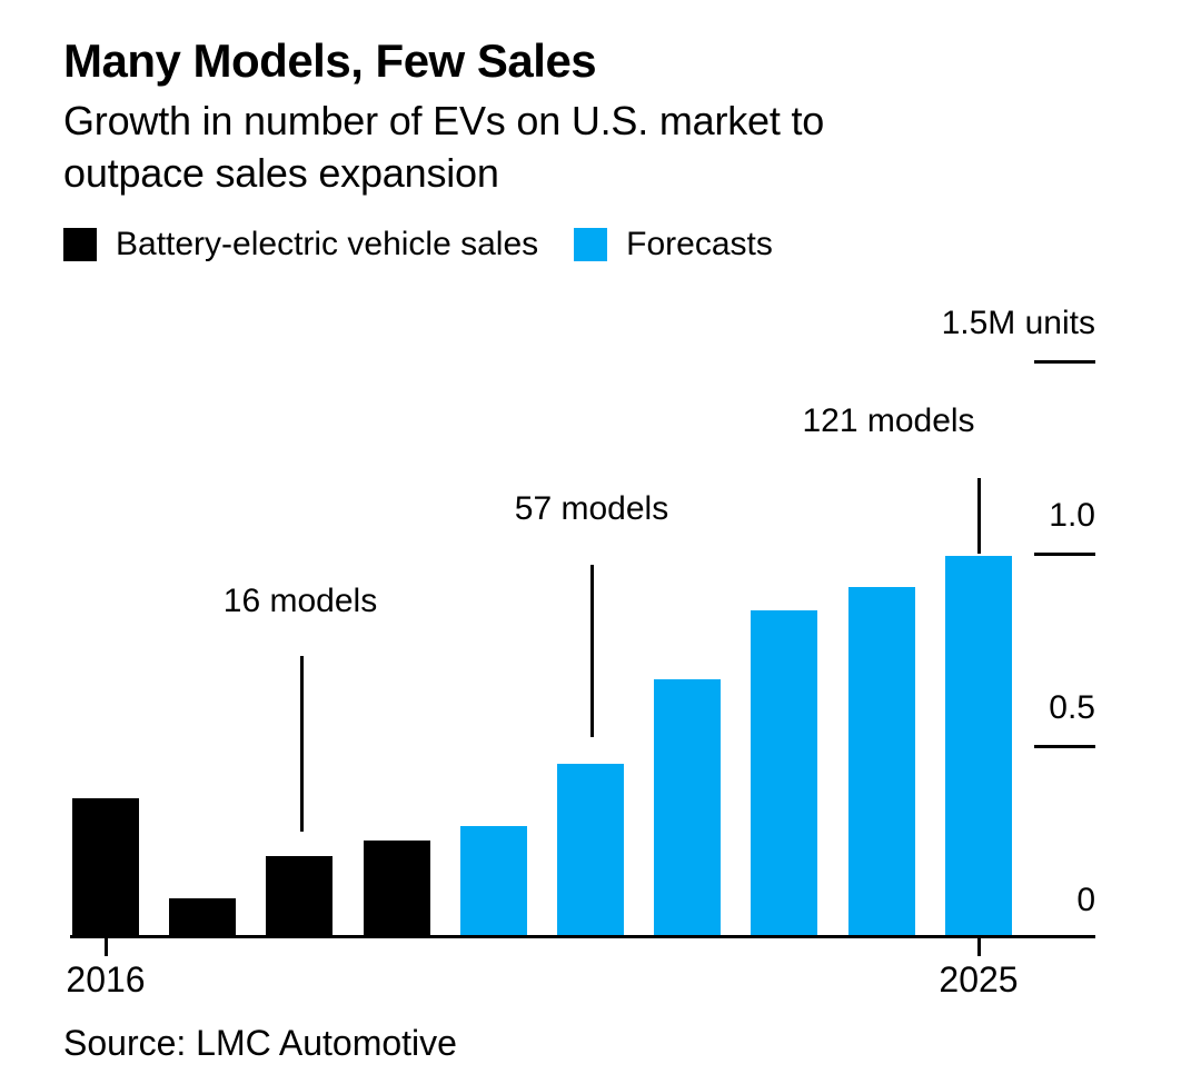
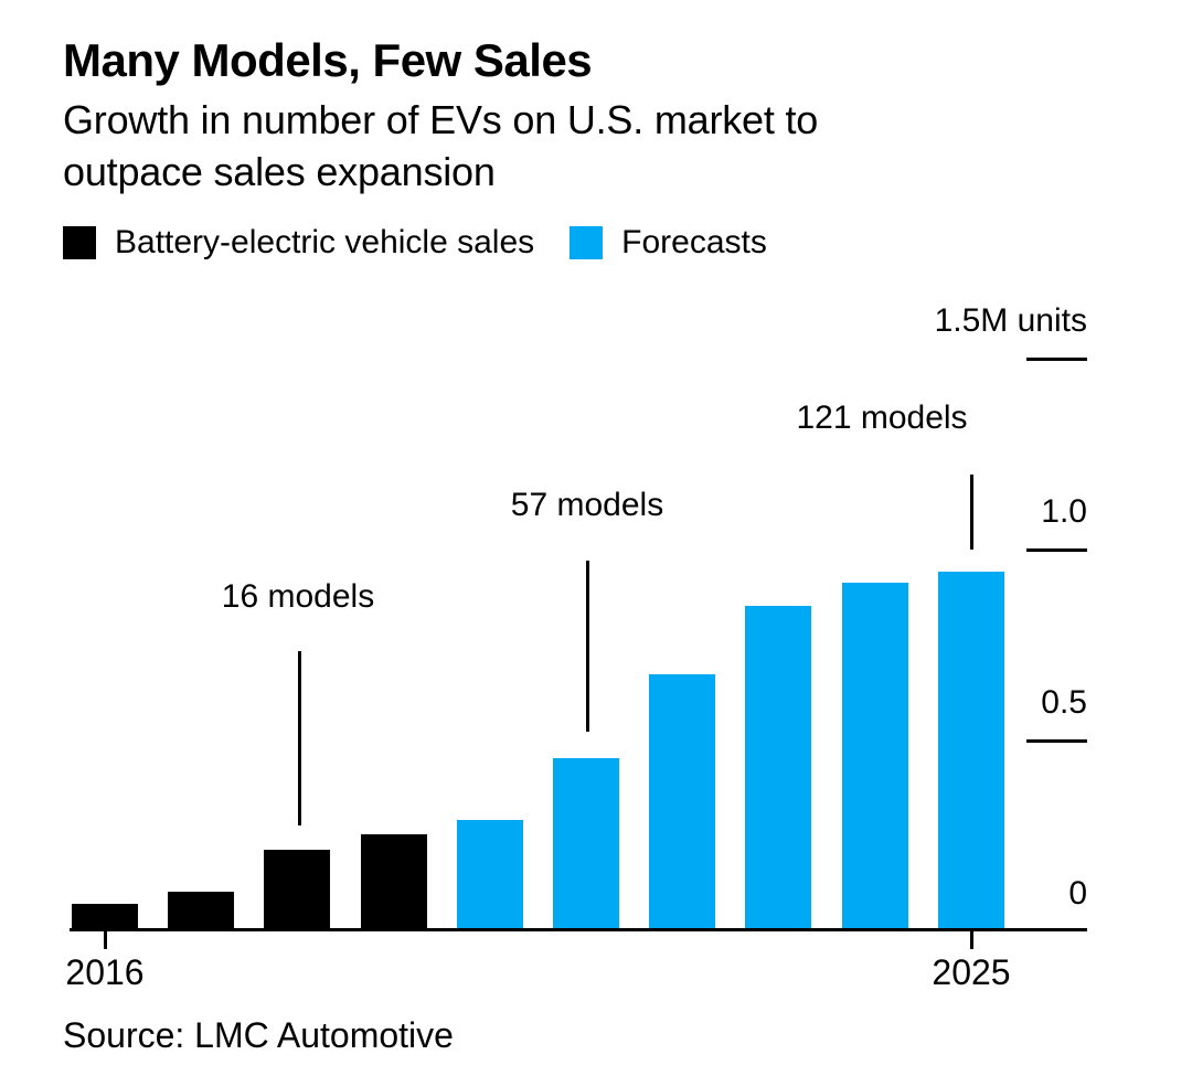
Battery-electric vehicle sales/2016: 0.36 -> 0.07
Forecasts/2025: 0.99 -> 0.94
